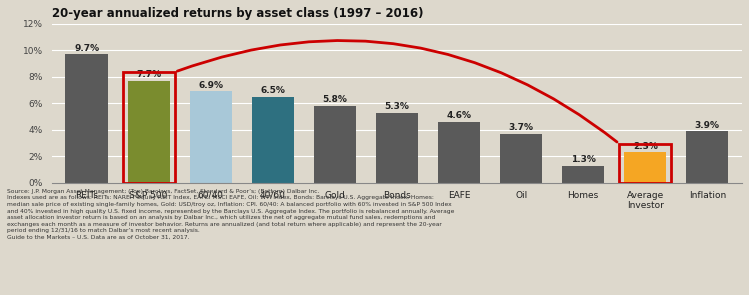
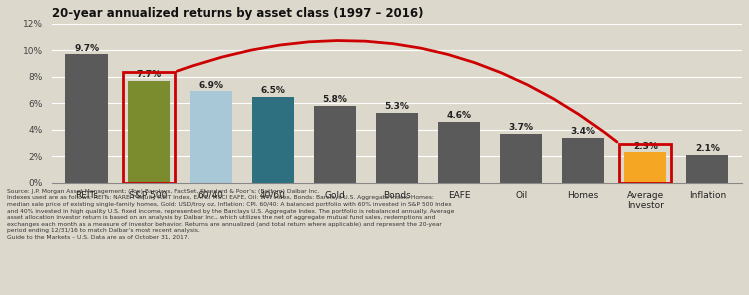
Homes: 1.3% -> 3.4%
Inflation: 3.9% -> 2.1%
